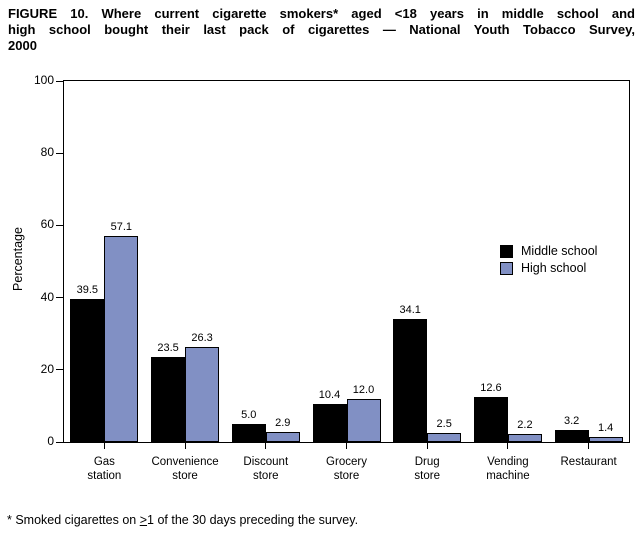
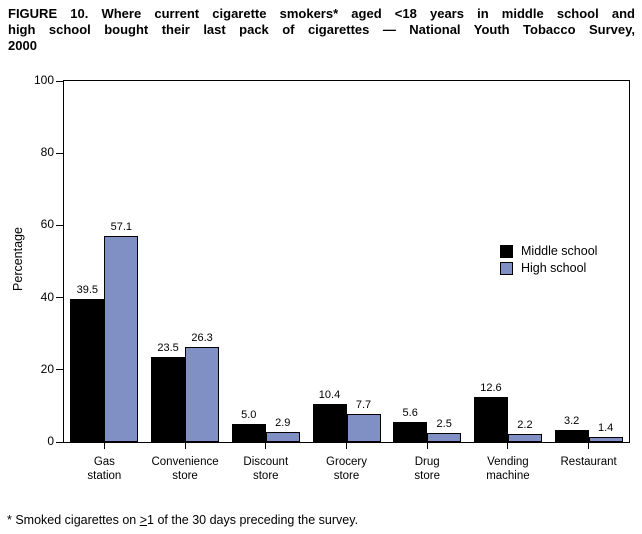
High school/Grocery store: 12.0 -> 7.7
Middle school/Drug store: 34.1 -> 5.6
